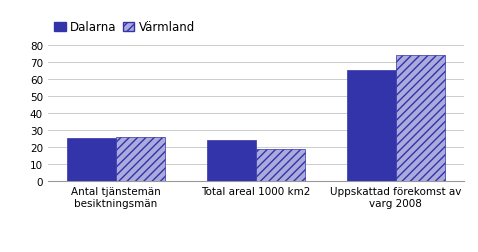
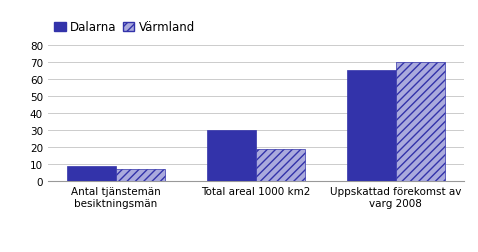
Dalarna/Antal tjänstemän besiktningsmän: 25 -> 9
Värmland/Antal tjänstemän besiktningsmän: 26 -> 7
Dalarna/Total areal 1000 km2: 24 -> 30
Värmland/Uppskattad förekomst av varg 2008: 74 -> 70
